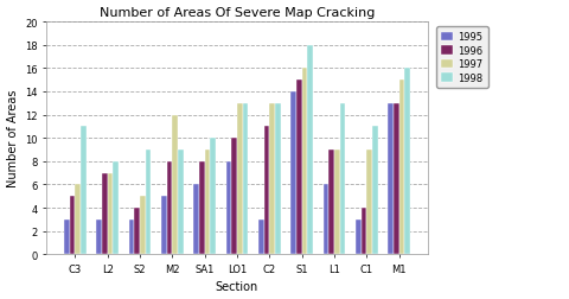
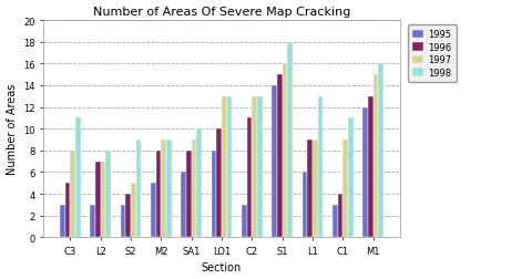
1997/C3: 6 -> 8
1997/M2: 12 -> 9
1995/M1: 13 -> 12
